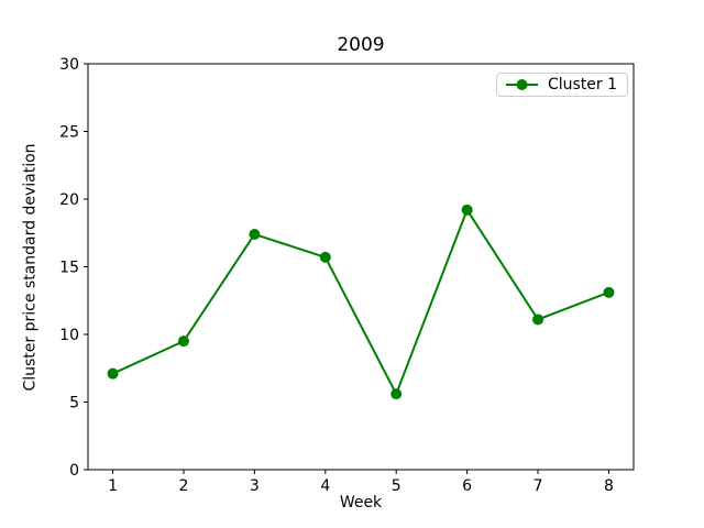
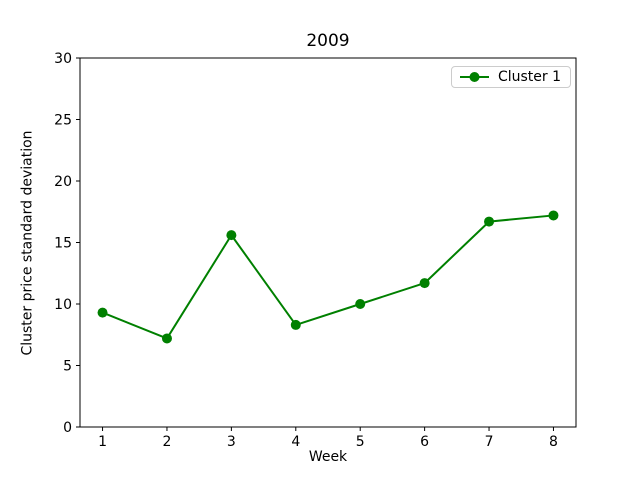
1: 7.1 -> 9.3
2: 9.5 -> 7.2
3: 17.4 -> 15.6
4: 15.7 -> 8.3
5: 5.6 -> 10.0
6: 19.2 -> 11.7
7: 11.1 -> 16.7
8: 13.1 -> 17.2
